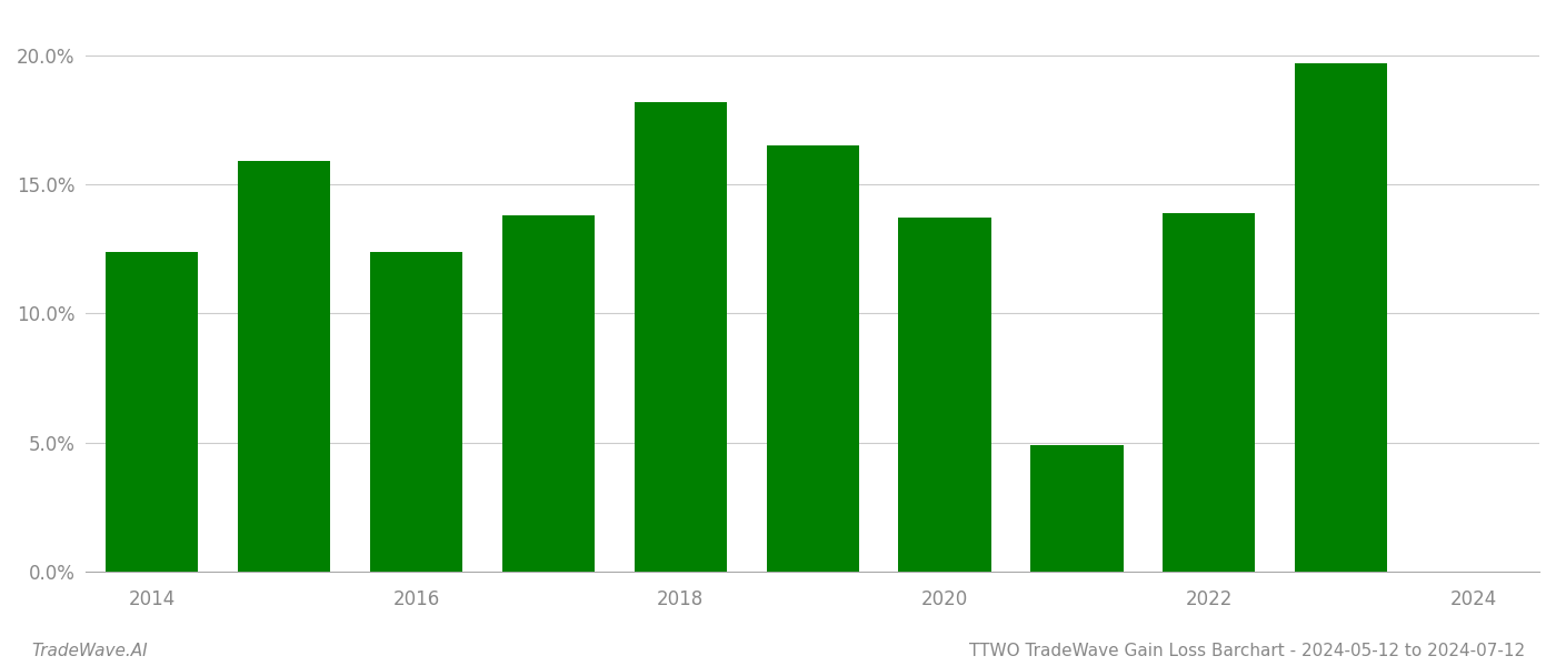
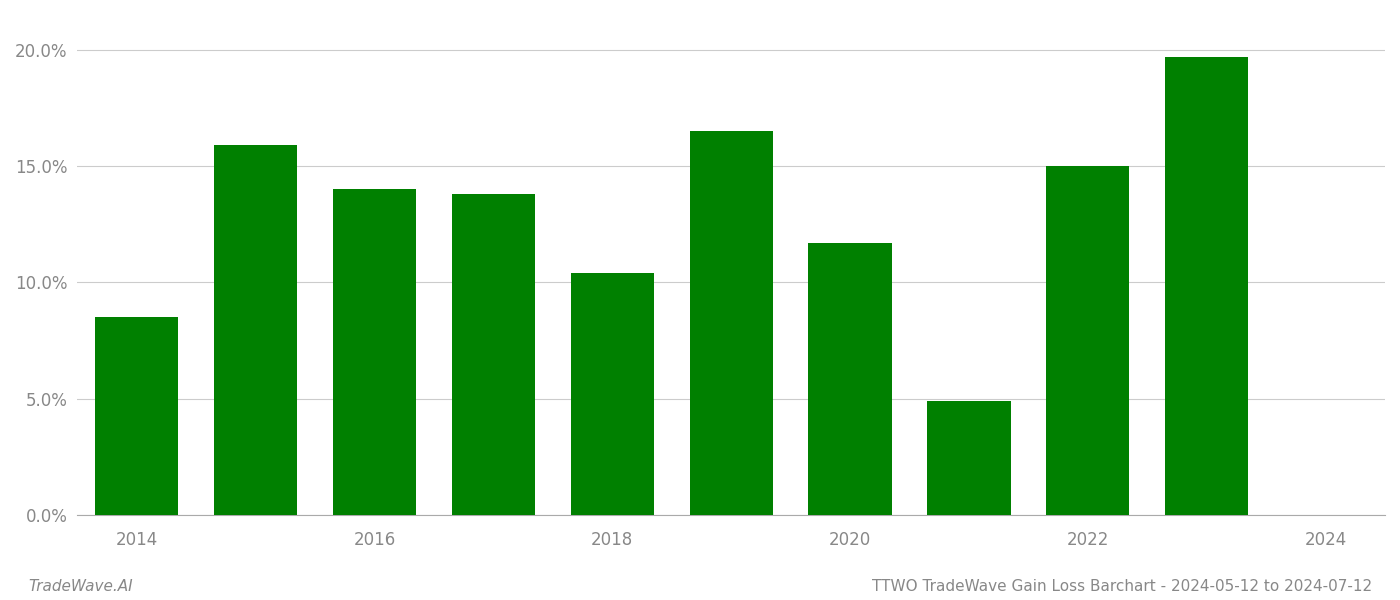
2014: 12.4% -> 8.5%
2016: 12.4% -> 14.0%
2018: 18.2% -> 10.4%
2020: 13.7% -> 11.7%
2022: 13.9% -> 15.0%
